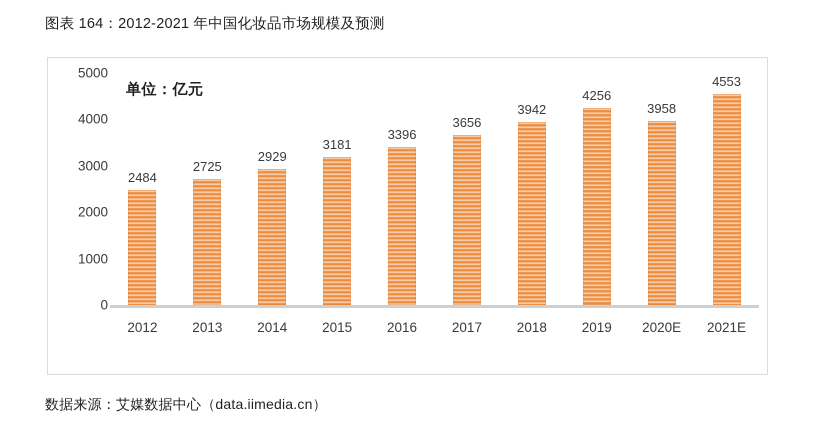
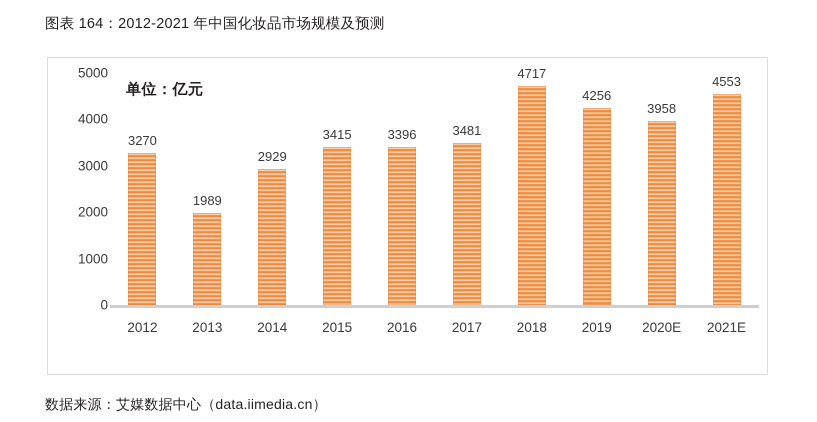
2012: 2484 -> 3270
2013: 2725 -> 1989
2015: 3181 -> 3415
2017: 3656 -> 3481
2018: 3942 -> 4717
